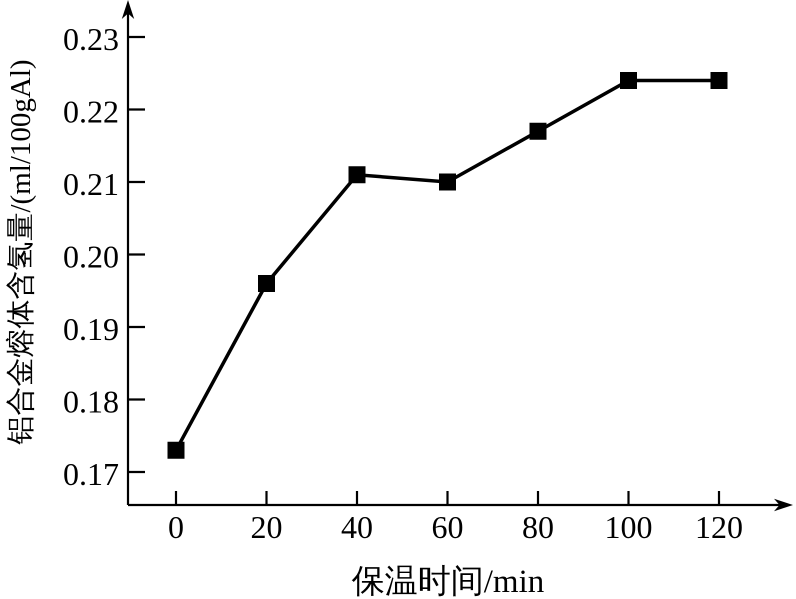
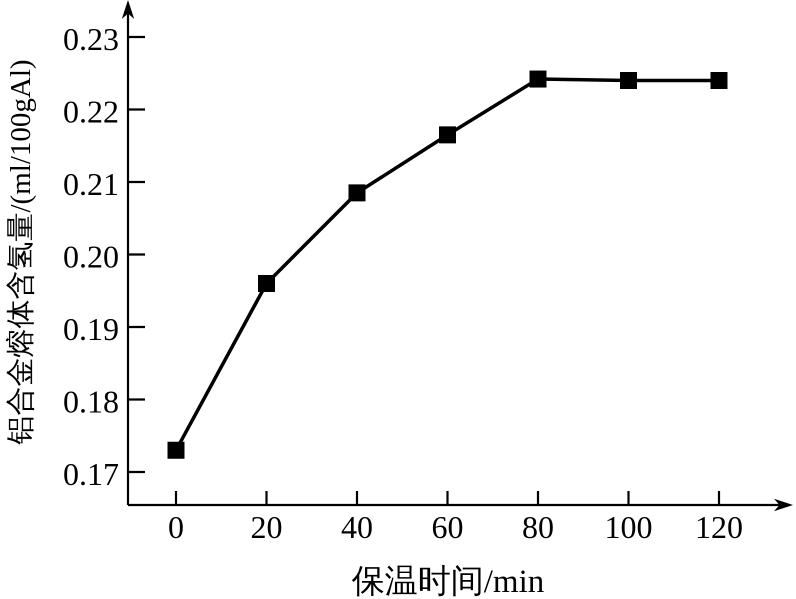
40: 0.211 -> 0.208
60: 0.210 -> 0.216
80: 0.217 -> 0.224
